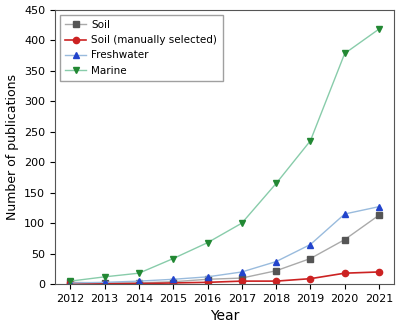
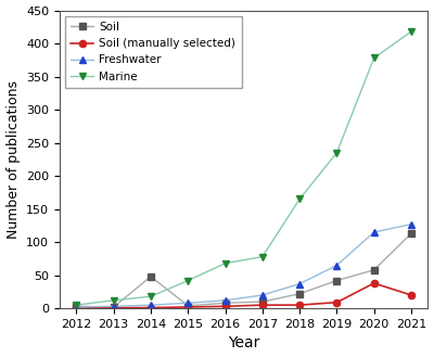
Soil/2014: 2 -> 48
Marine/2017: 100 -> 78
Soil/2020: 73 -> 58
Soil (manually selected)/2020: 18 -> 38
